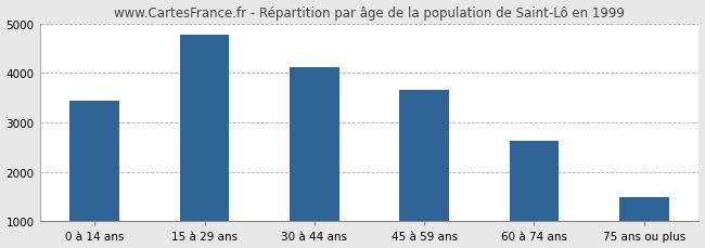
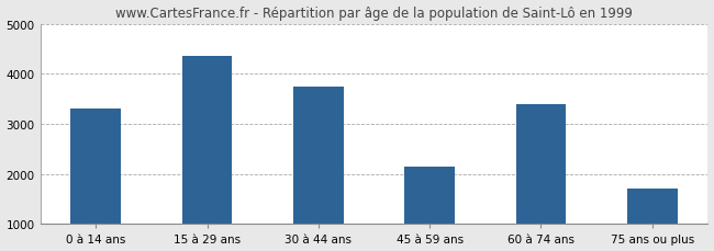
0 à 14 ans: 3430 -> 3300
15 à 29 ans: 4770 -> 4350
30 à 44 ans: 4110 -> 3750
45 à 59 ans: 3660 -> 2150
60 à 74 ans: 2630 -> 3400
75 ans ou plus: 1490 -> 1700
